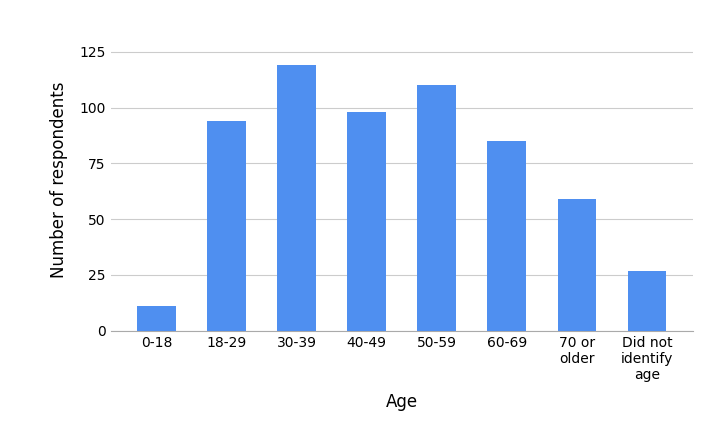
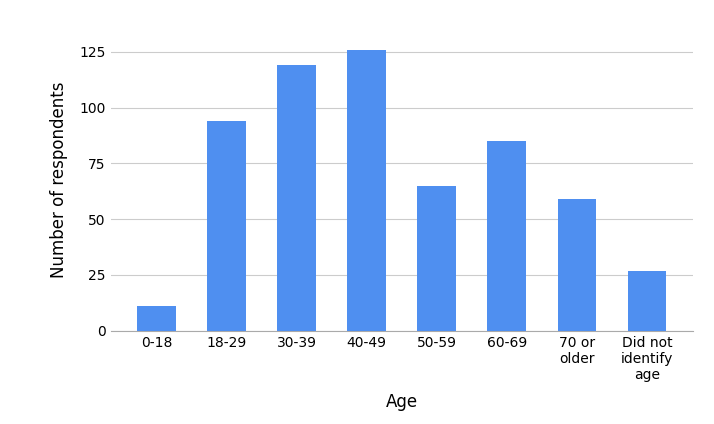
40-49: 98 -> 126
50-59: 110 -> 65
